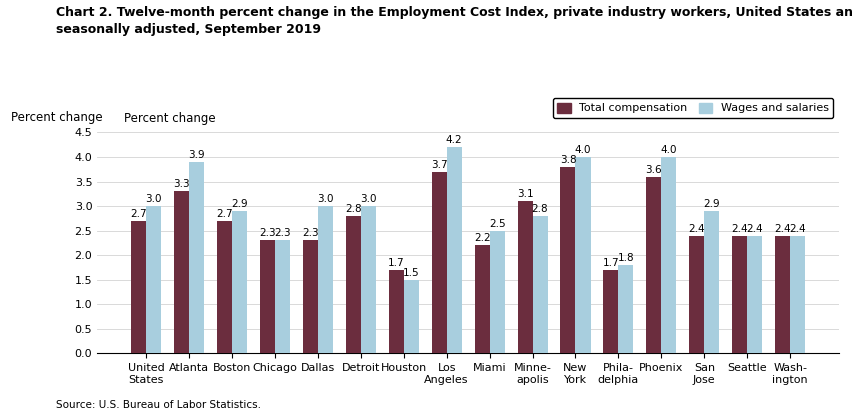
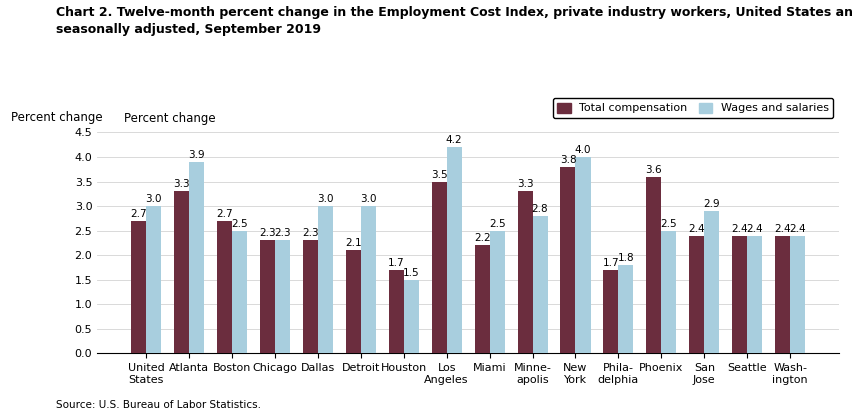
Wages and salaries/Boston: 2.9 -> 2.5
Total compensation/Detroit: 2.8 -> 2.1
Total compensation/Los Angeles: 3.7 -> 3.5
Total compensation/Minne- apolis: 3.1 -> 3.3
Wages and salaries/Phoenix: 4.0 -> 2.5
